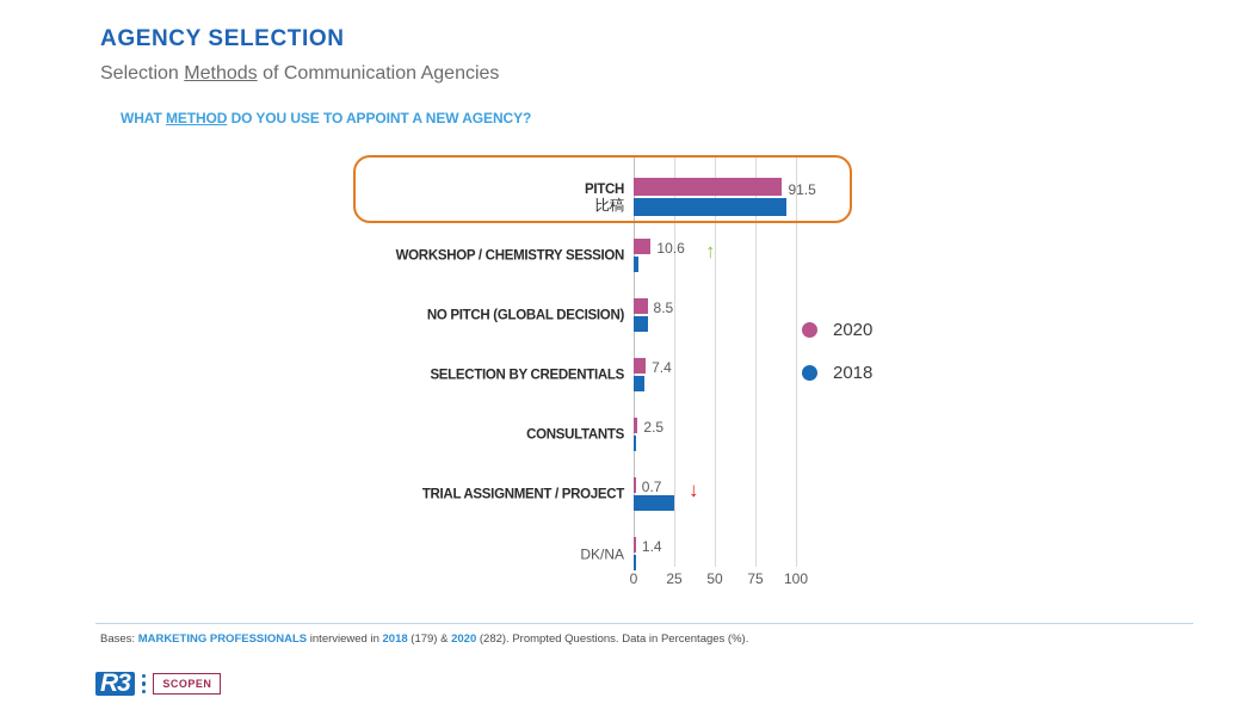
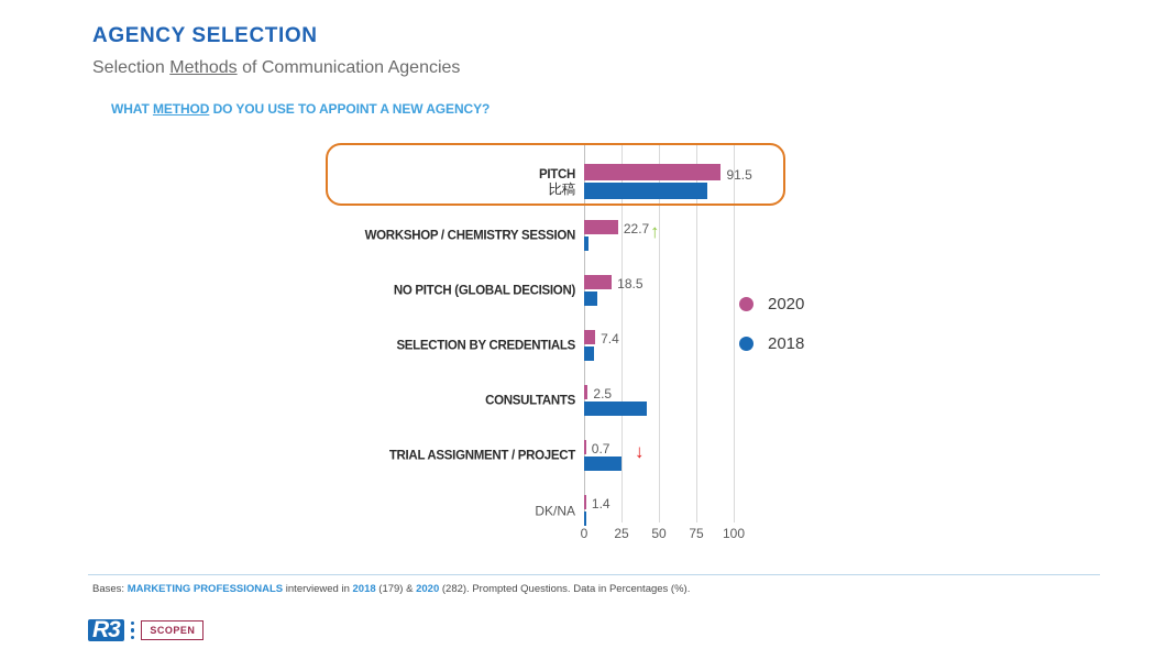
2018/PITCH: 94 -> 82
2020/WORKSHOP / CHEMISTRY SESSION: 10.6 -> 22.7
2020/NO PITCH (GLOBAL DECISION): 8.5 -> 18.5
2018/CONSULTANTS: 2 -> 42
